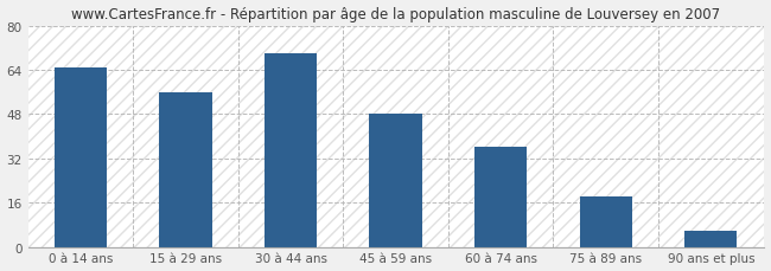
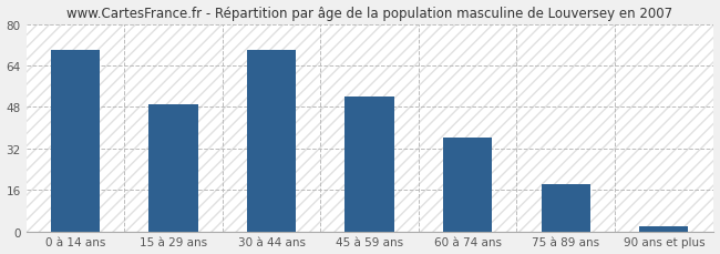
0 à 14 ans: 65 -> 70
15 à 29 ans: 56 -> 49
45 à 59 ans: 48 -> 52
90 ans et plus: 6 -> 2
